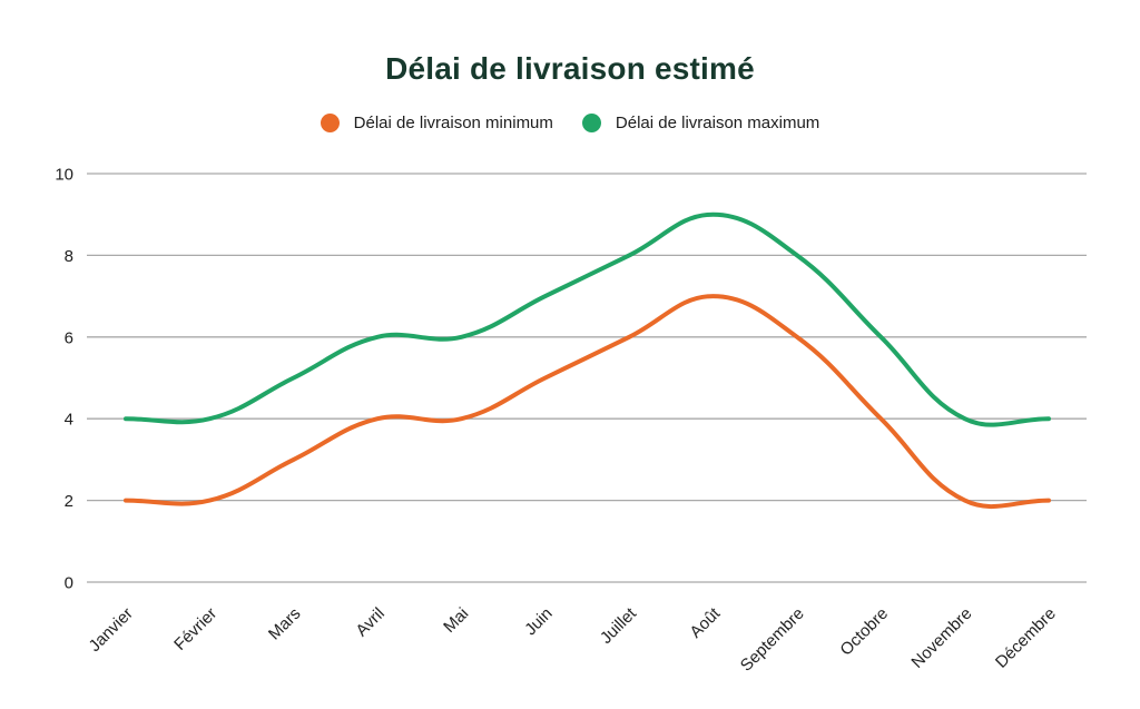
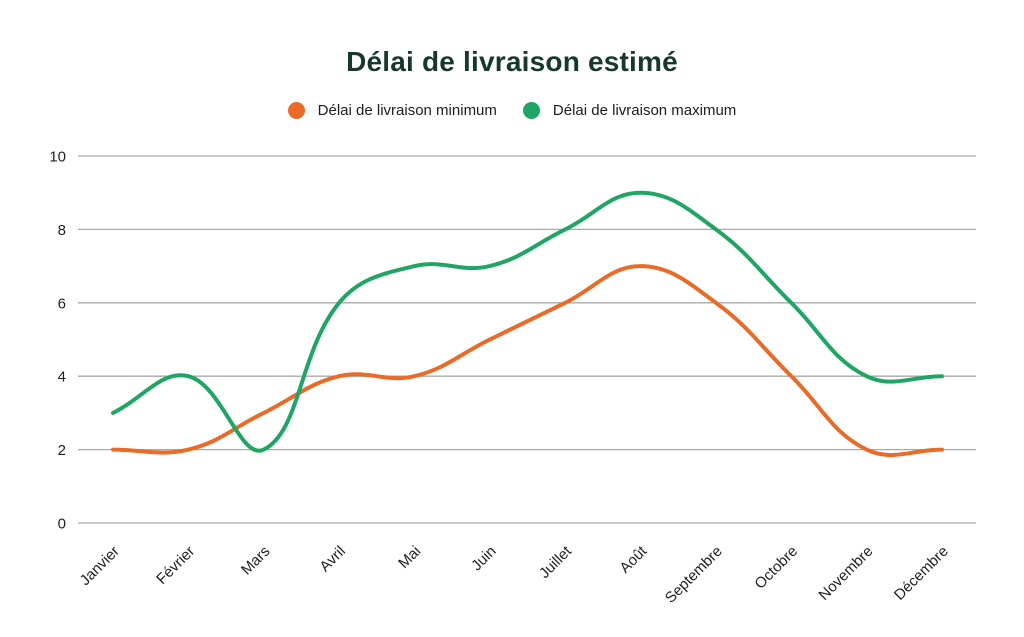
Délai de livraison maximum/Janvier: 4 -> 3
Délai de livraison maximum/Mars: 5 -> 2
Délai de livraison maximum/Mai: 6 -> 7
